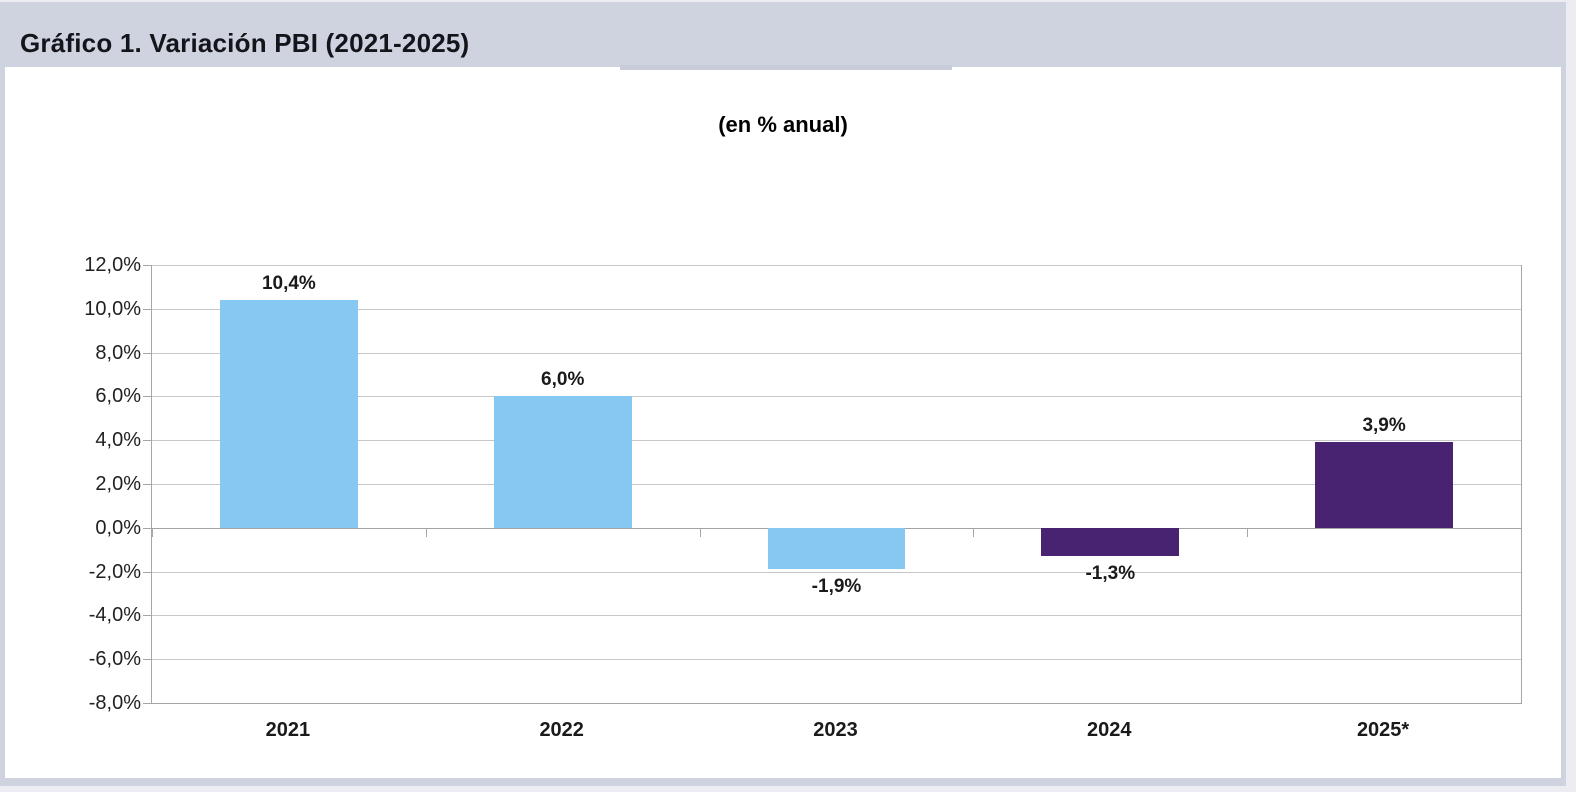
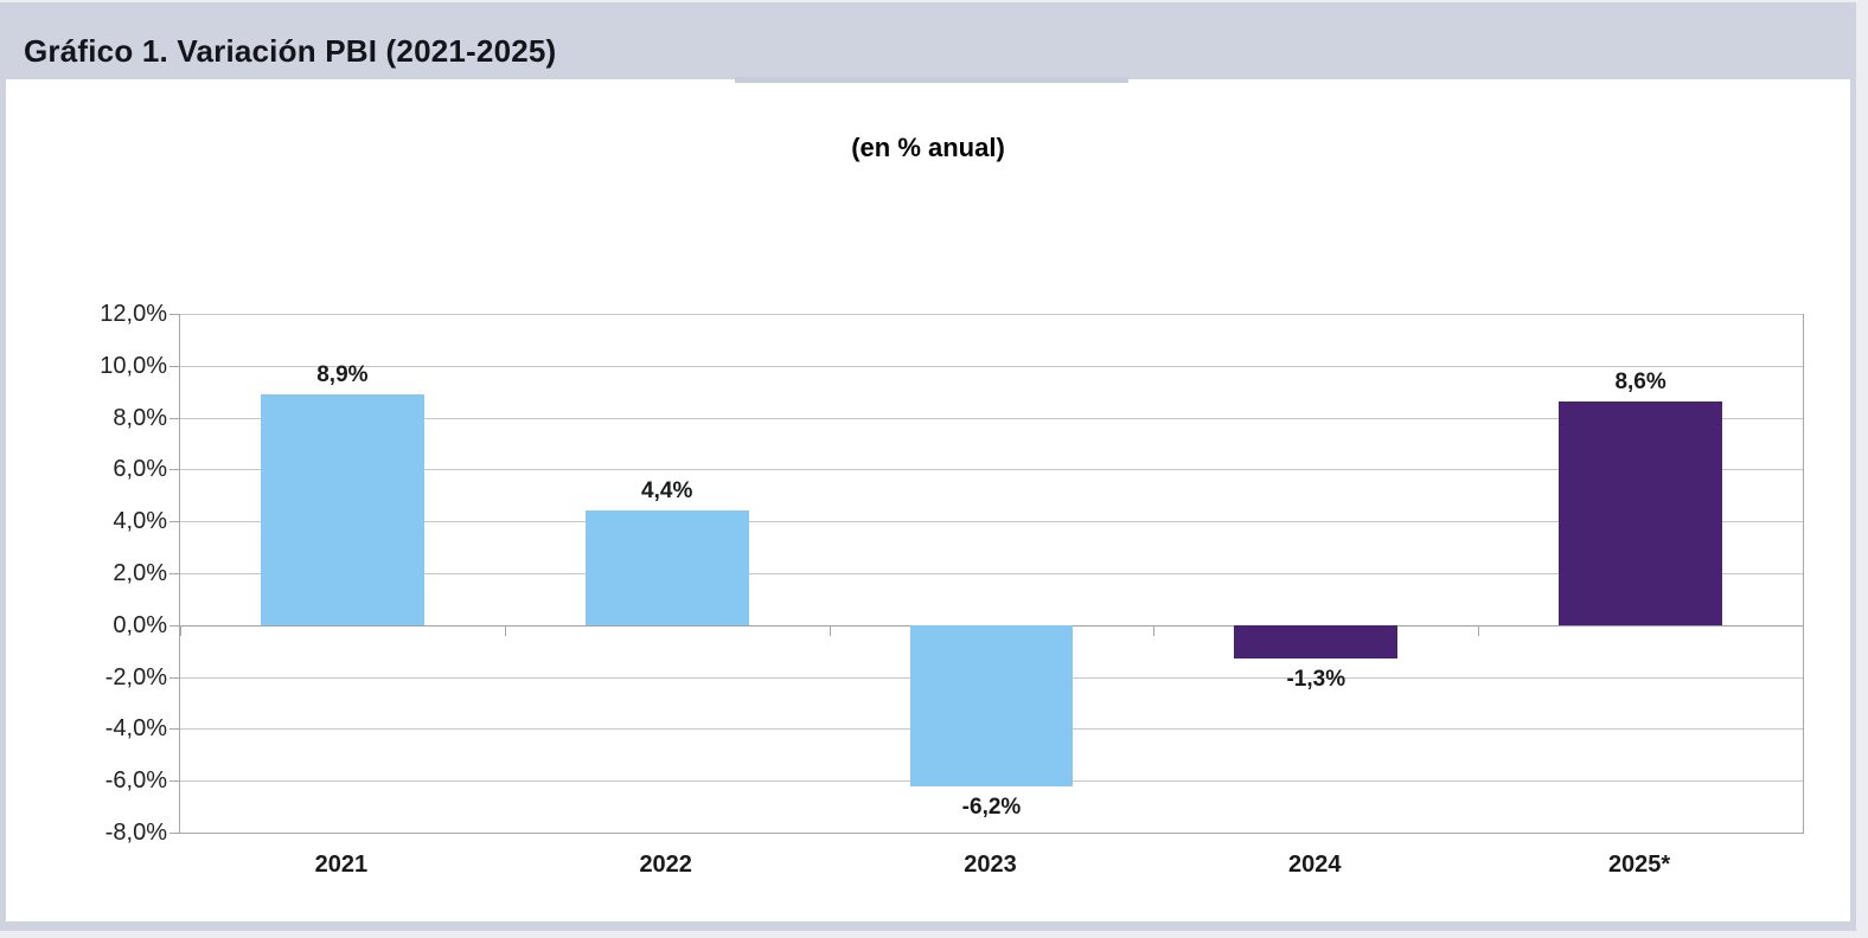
2021: 10,4% -> 8,9%
2022: 6,0% -> 4,4%
2023: -1,9% -> -6,2%
2025*: 3,9% -> 8,6%
